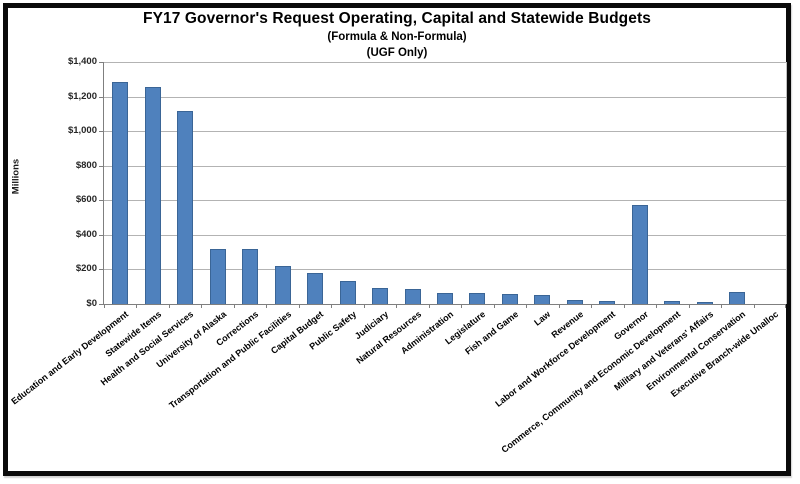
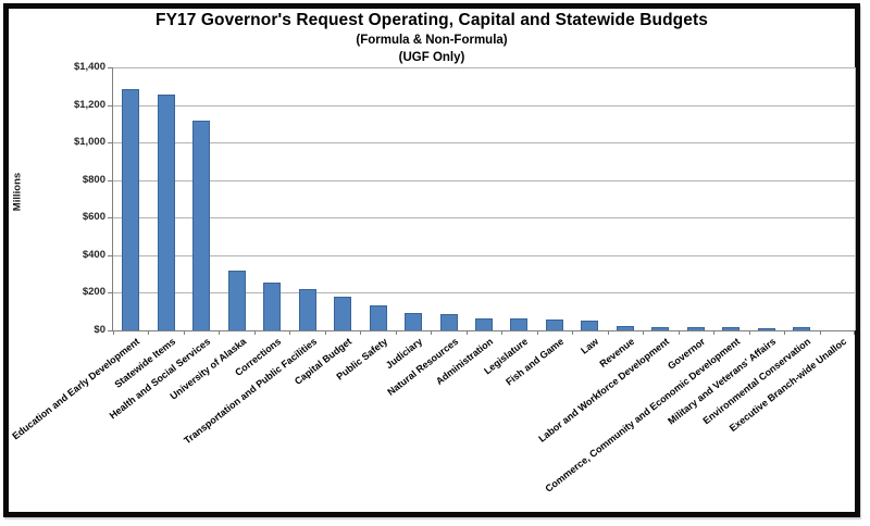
Corrections: $320 -> $260
Governor: $570 -> $20
Environmental Conservation: $70 -> $20
